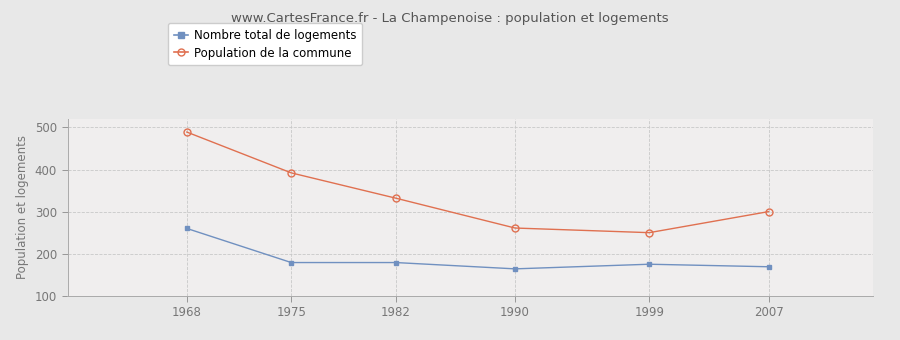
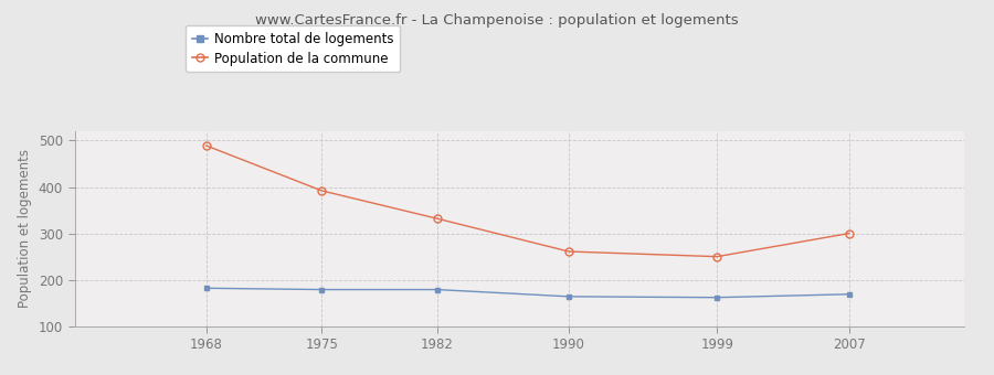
Nombre total de logements/1968: 260 -> 182
Nombre total de logements/1999: 175 -> 162
